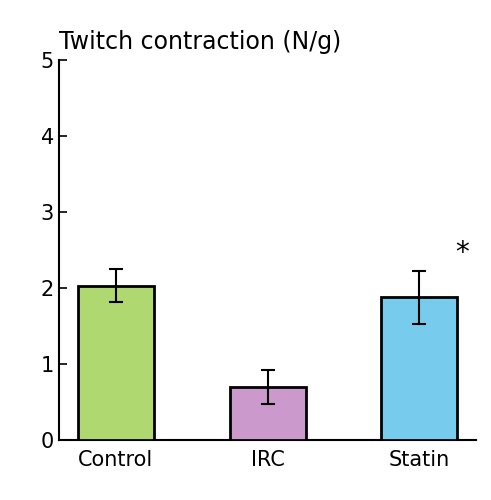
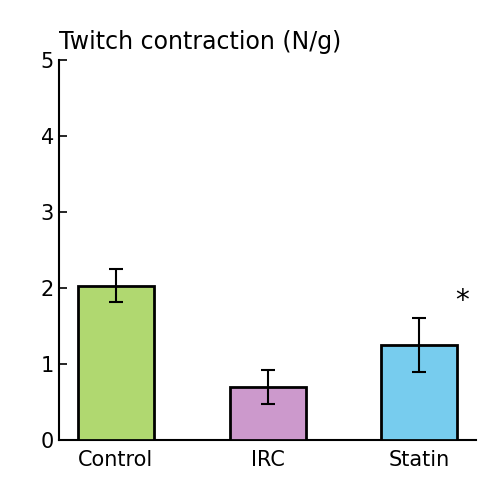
Statin: 1.88 -> 1.25
